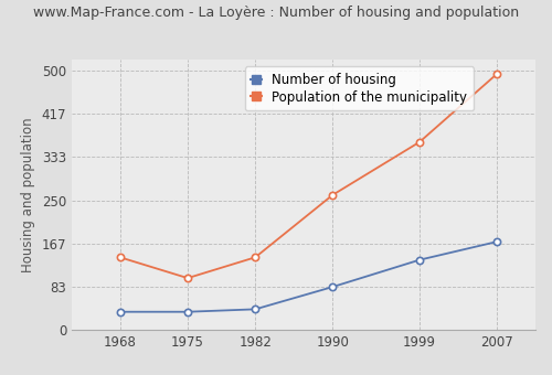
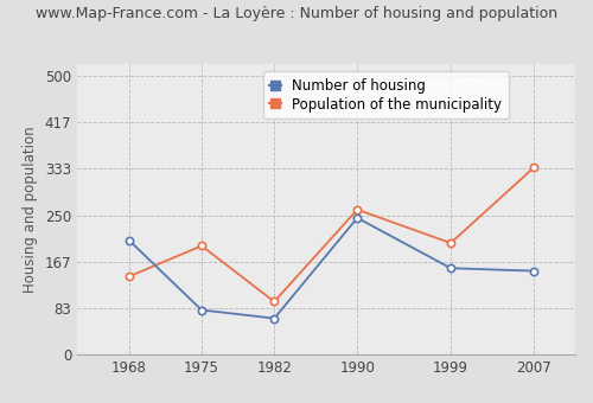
Number of housing/1968: 35 -> 205
Number of housing/1975: 35 -> 80
Population of the municipality/1975: 100 -> 195
Number of housing/1982: 40 -> 65
Population of the municipality/1982: 140 -> 95
Number of housing/1990: 83 -> 245
Number of housing/1999: 135 -> 155
Population of the municipality/1999: 362 -> 200
Number of housing/2007: 170 -> 150
Population of the municipality/2007: 493 -> 335
